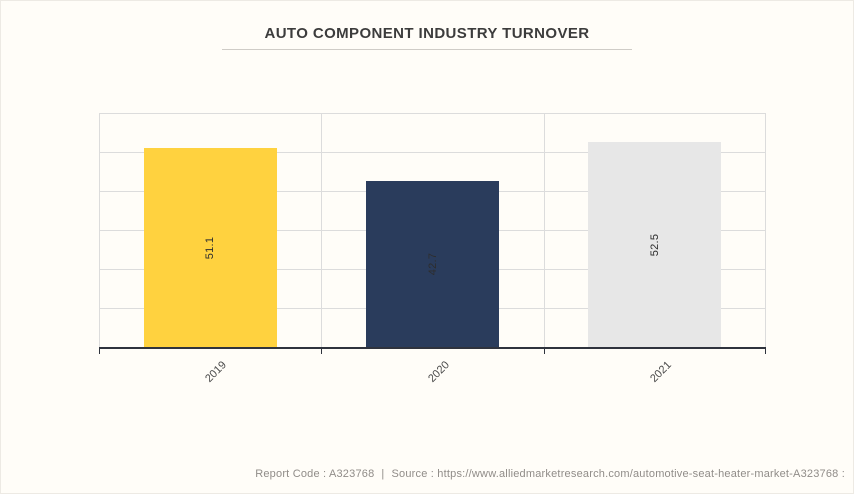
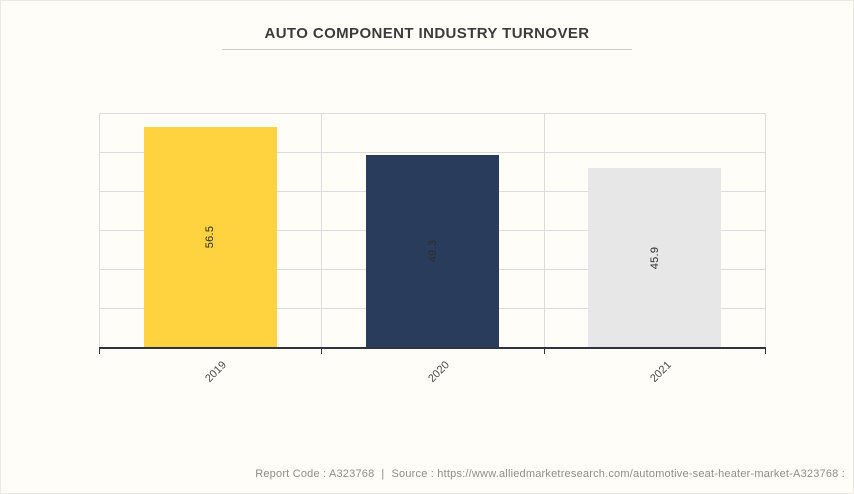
2019: 51.1 -> 56.5
2020: 42.7 -> 49.3
2021: 52.5 -> 45.9
